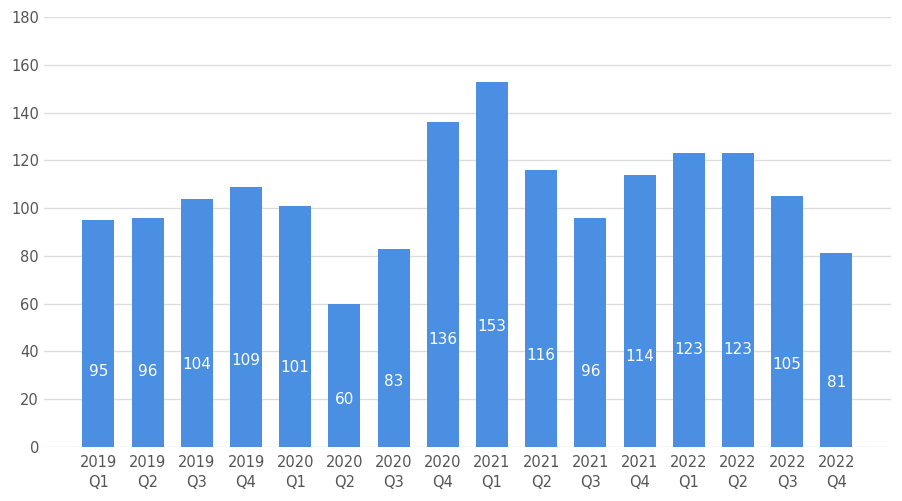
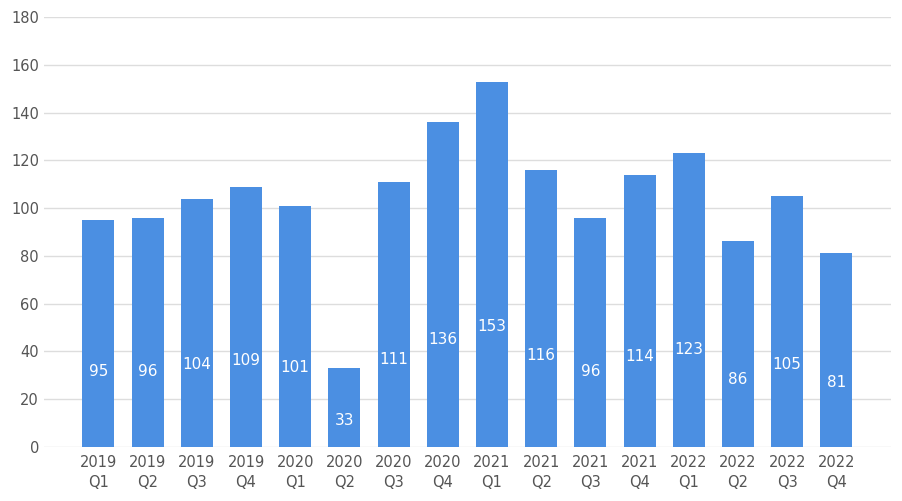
2020 Q2: 60 -> 33
2020 Q3: 83 -> 111
2022 Q2: 123 -> 86
